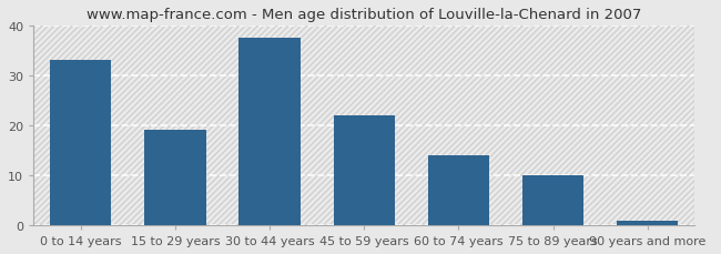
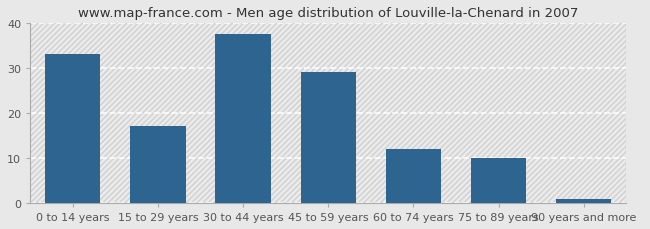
15 to 29 years: 19.0 -> 17.0
45 to 59 years: 22.0 -> 29.0
60 to 74 years: 14.0 -> 12.0
